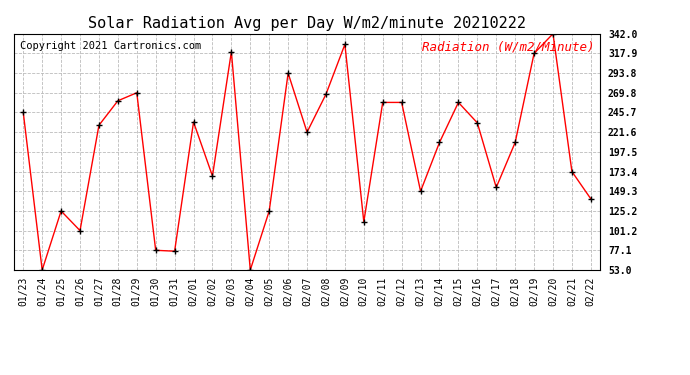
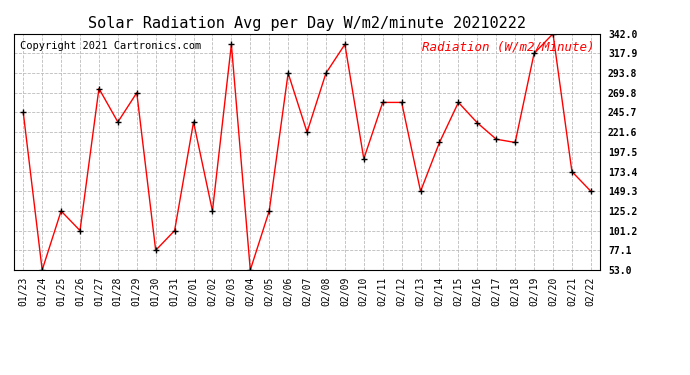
01/27: 230 -> 275
01/28: 260 -> 234
01/31: 76 -> 101
02/02: 168 -> 125
02/03: 320 -> 329
02/08: 268 -> 294
02/10: 112 -> 189
02/17: 154 -> 213
02/22: 140 -> 149
